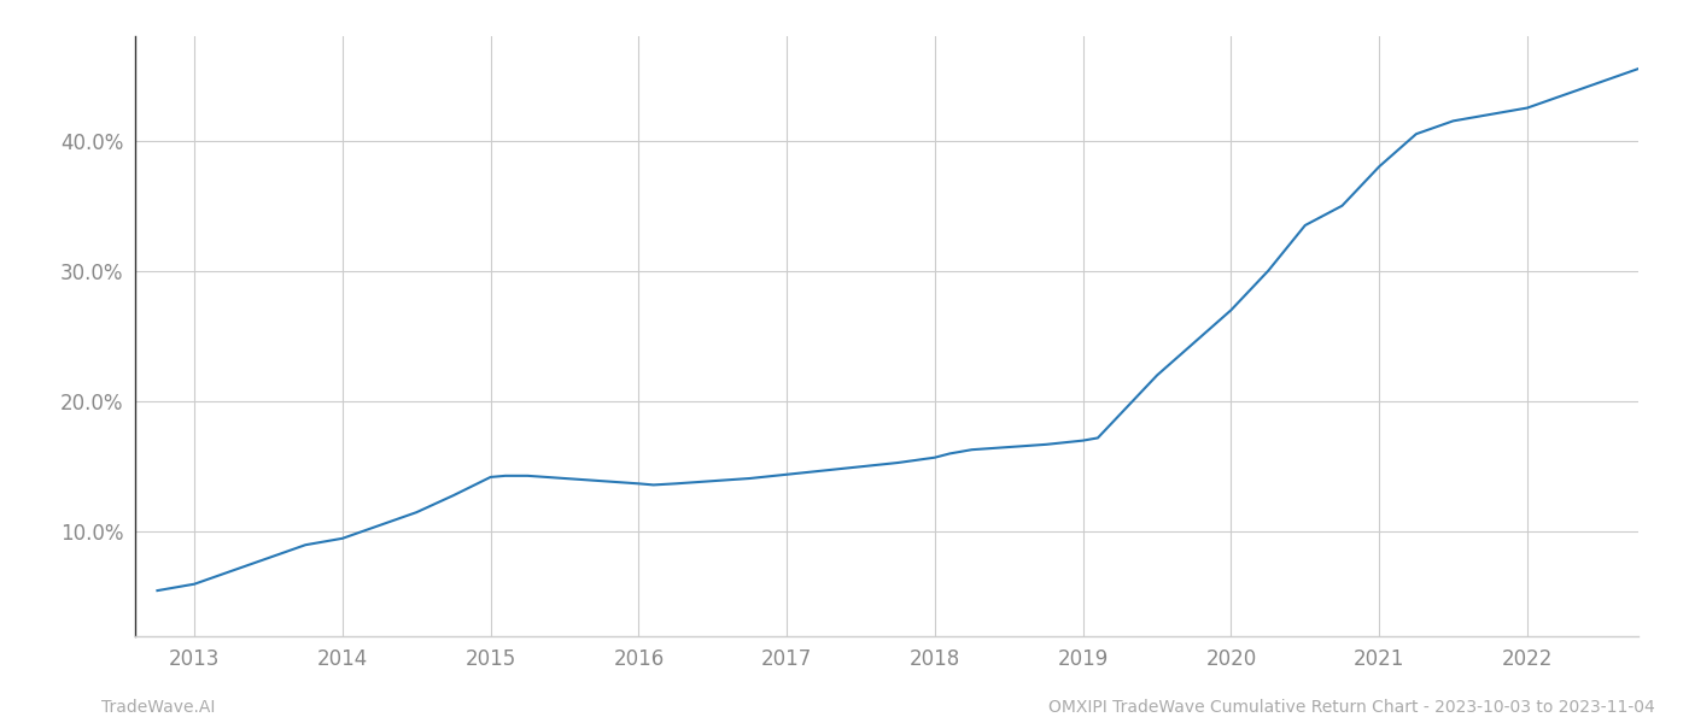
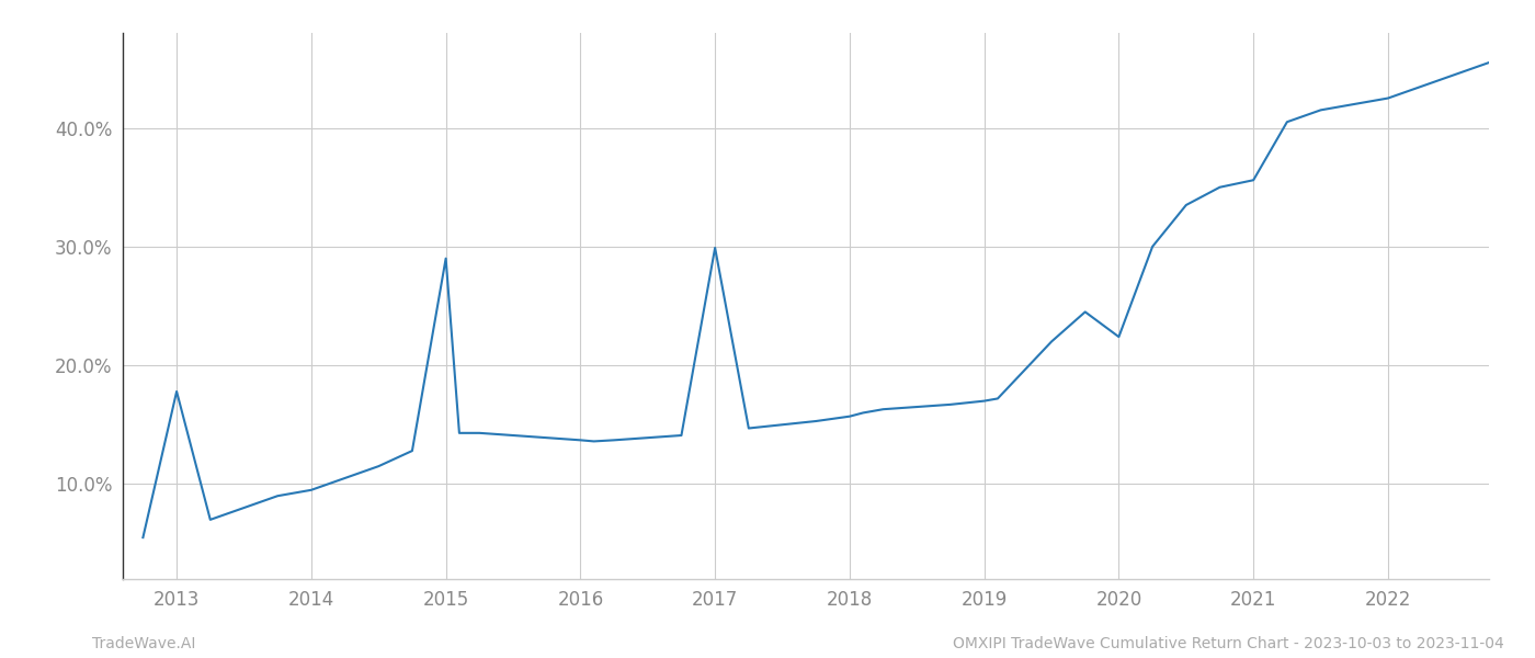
2013: 6.0% -> 17.8%
2015: 14.2% -> 29.0%
2017: 14.4% -> 29.9%
2020: 27.0% -> 22.4%
2021: 38.0% -> 35.6%
